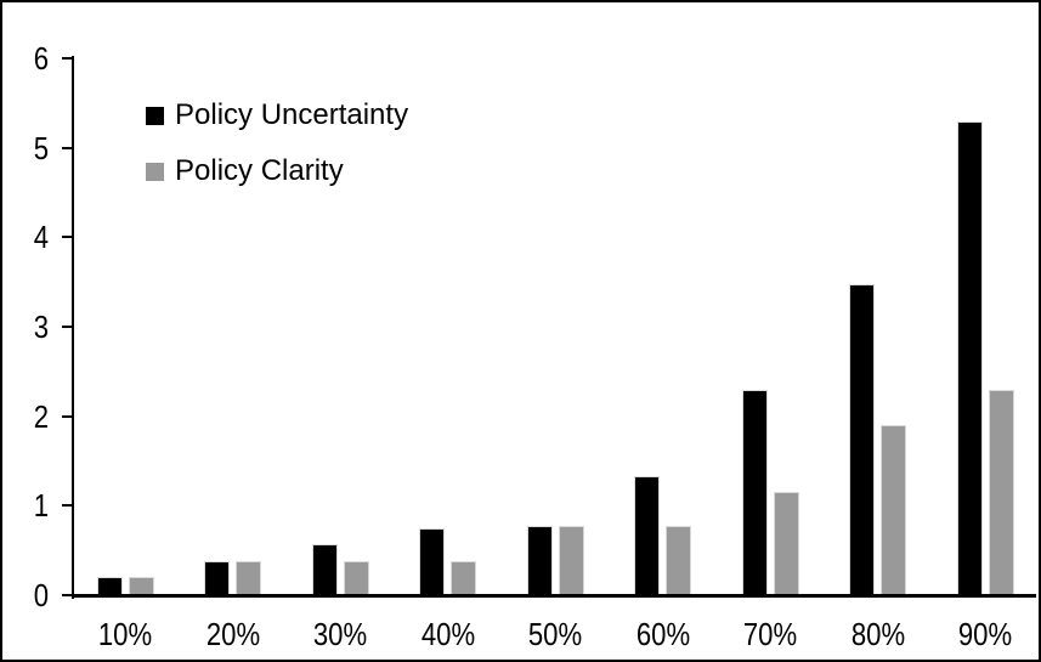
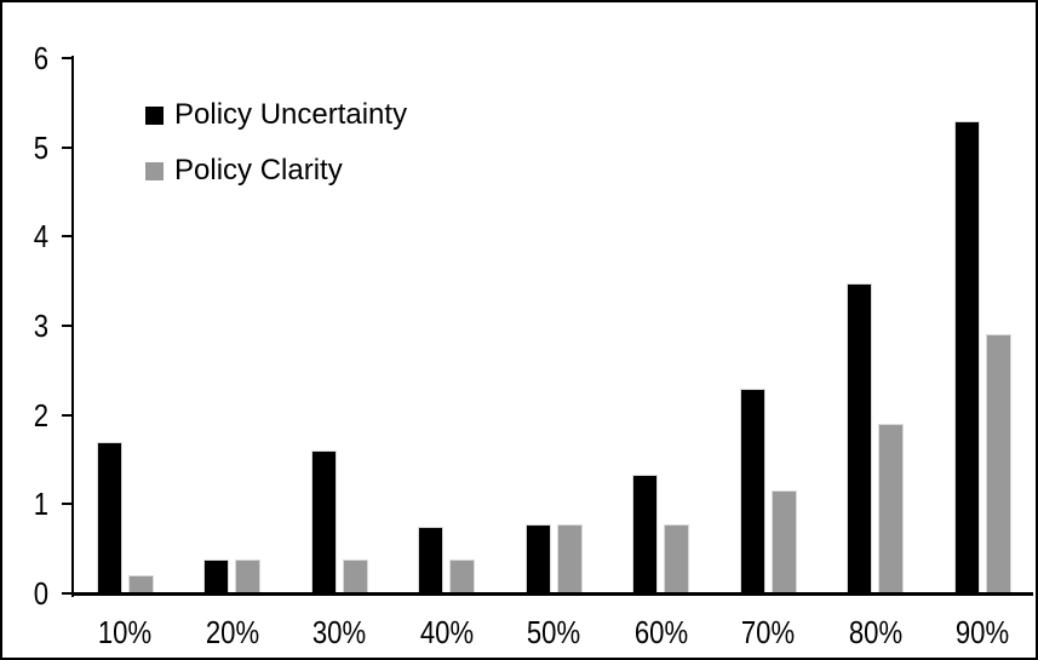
Policy Uncertainty/10%: 0.2 -> 1.7
Policy Uncertainty/30%: 0.6 -> 1.6
Policy Clarity/90%: 2.3 -> 2.9
